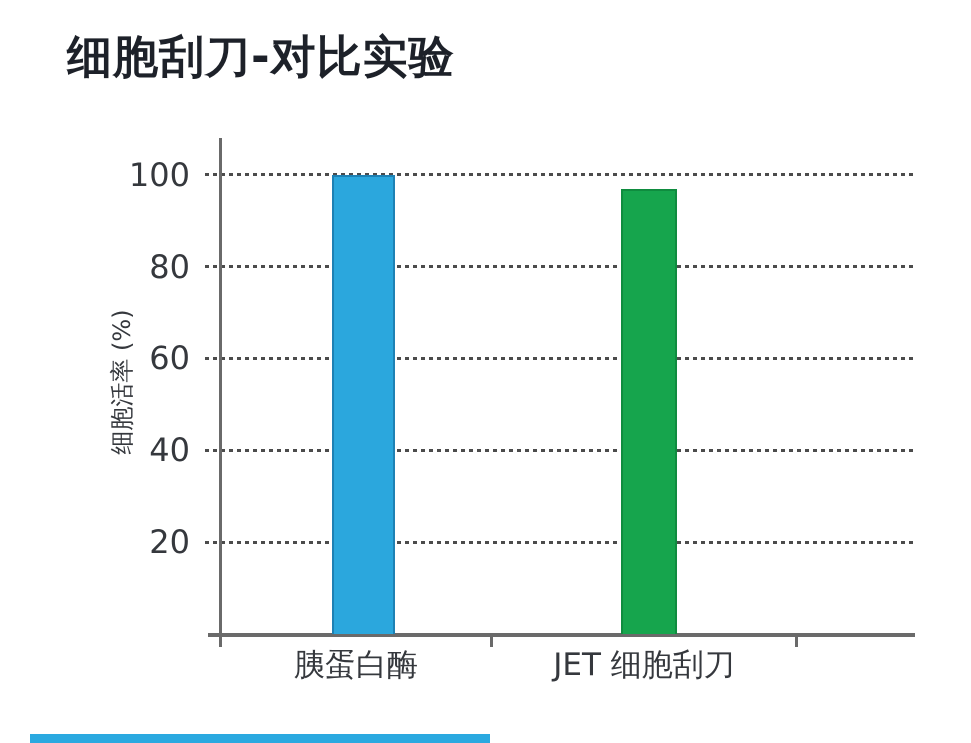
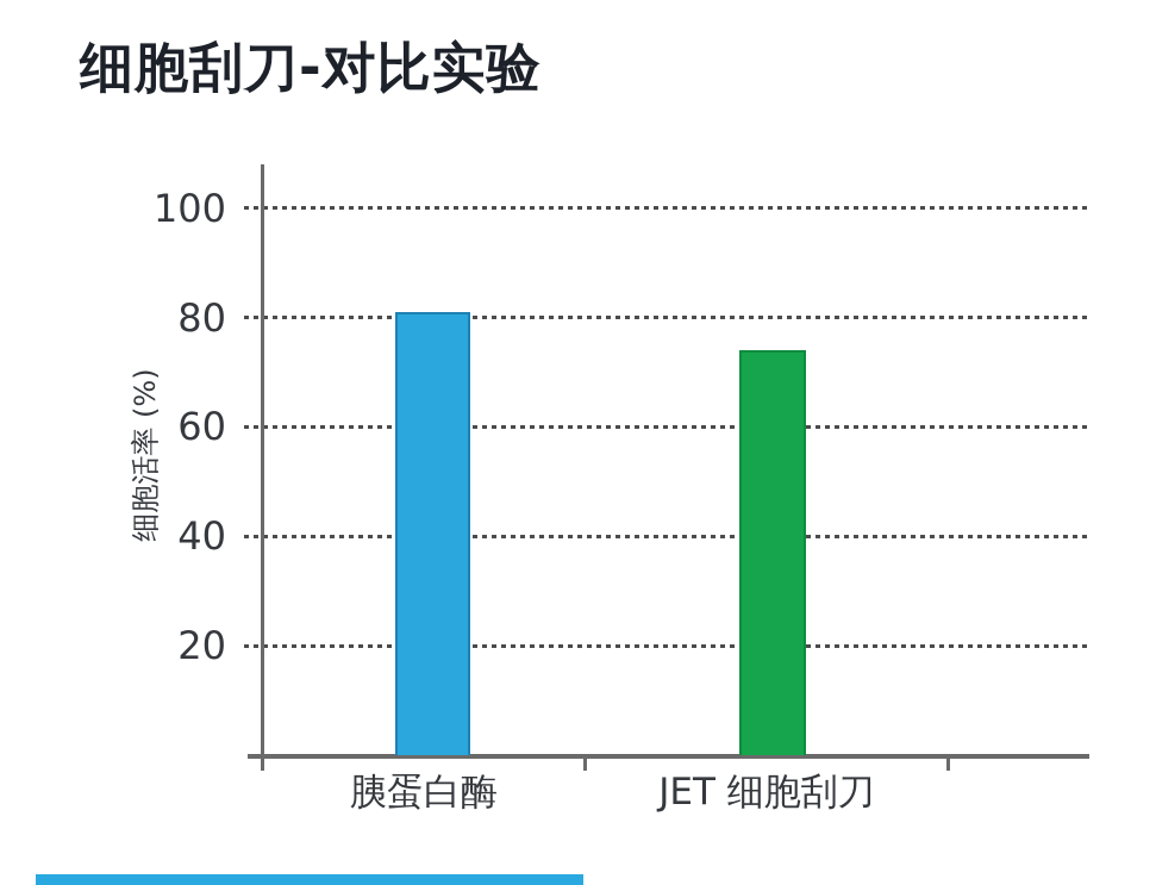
胰蛋白酶: 100 -> 81
JET 细胞刮刀: 97 -> 74
